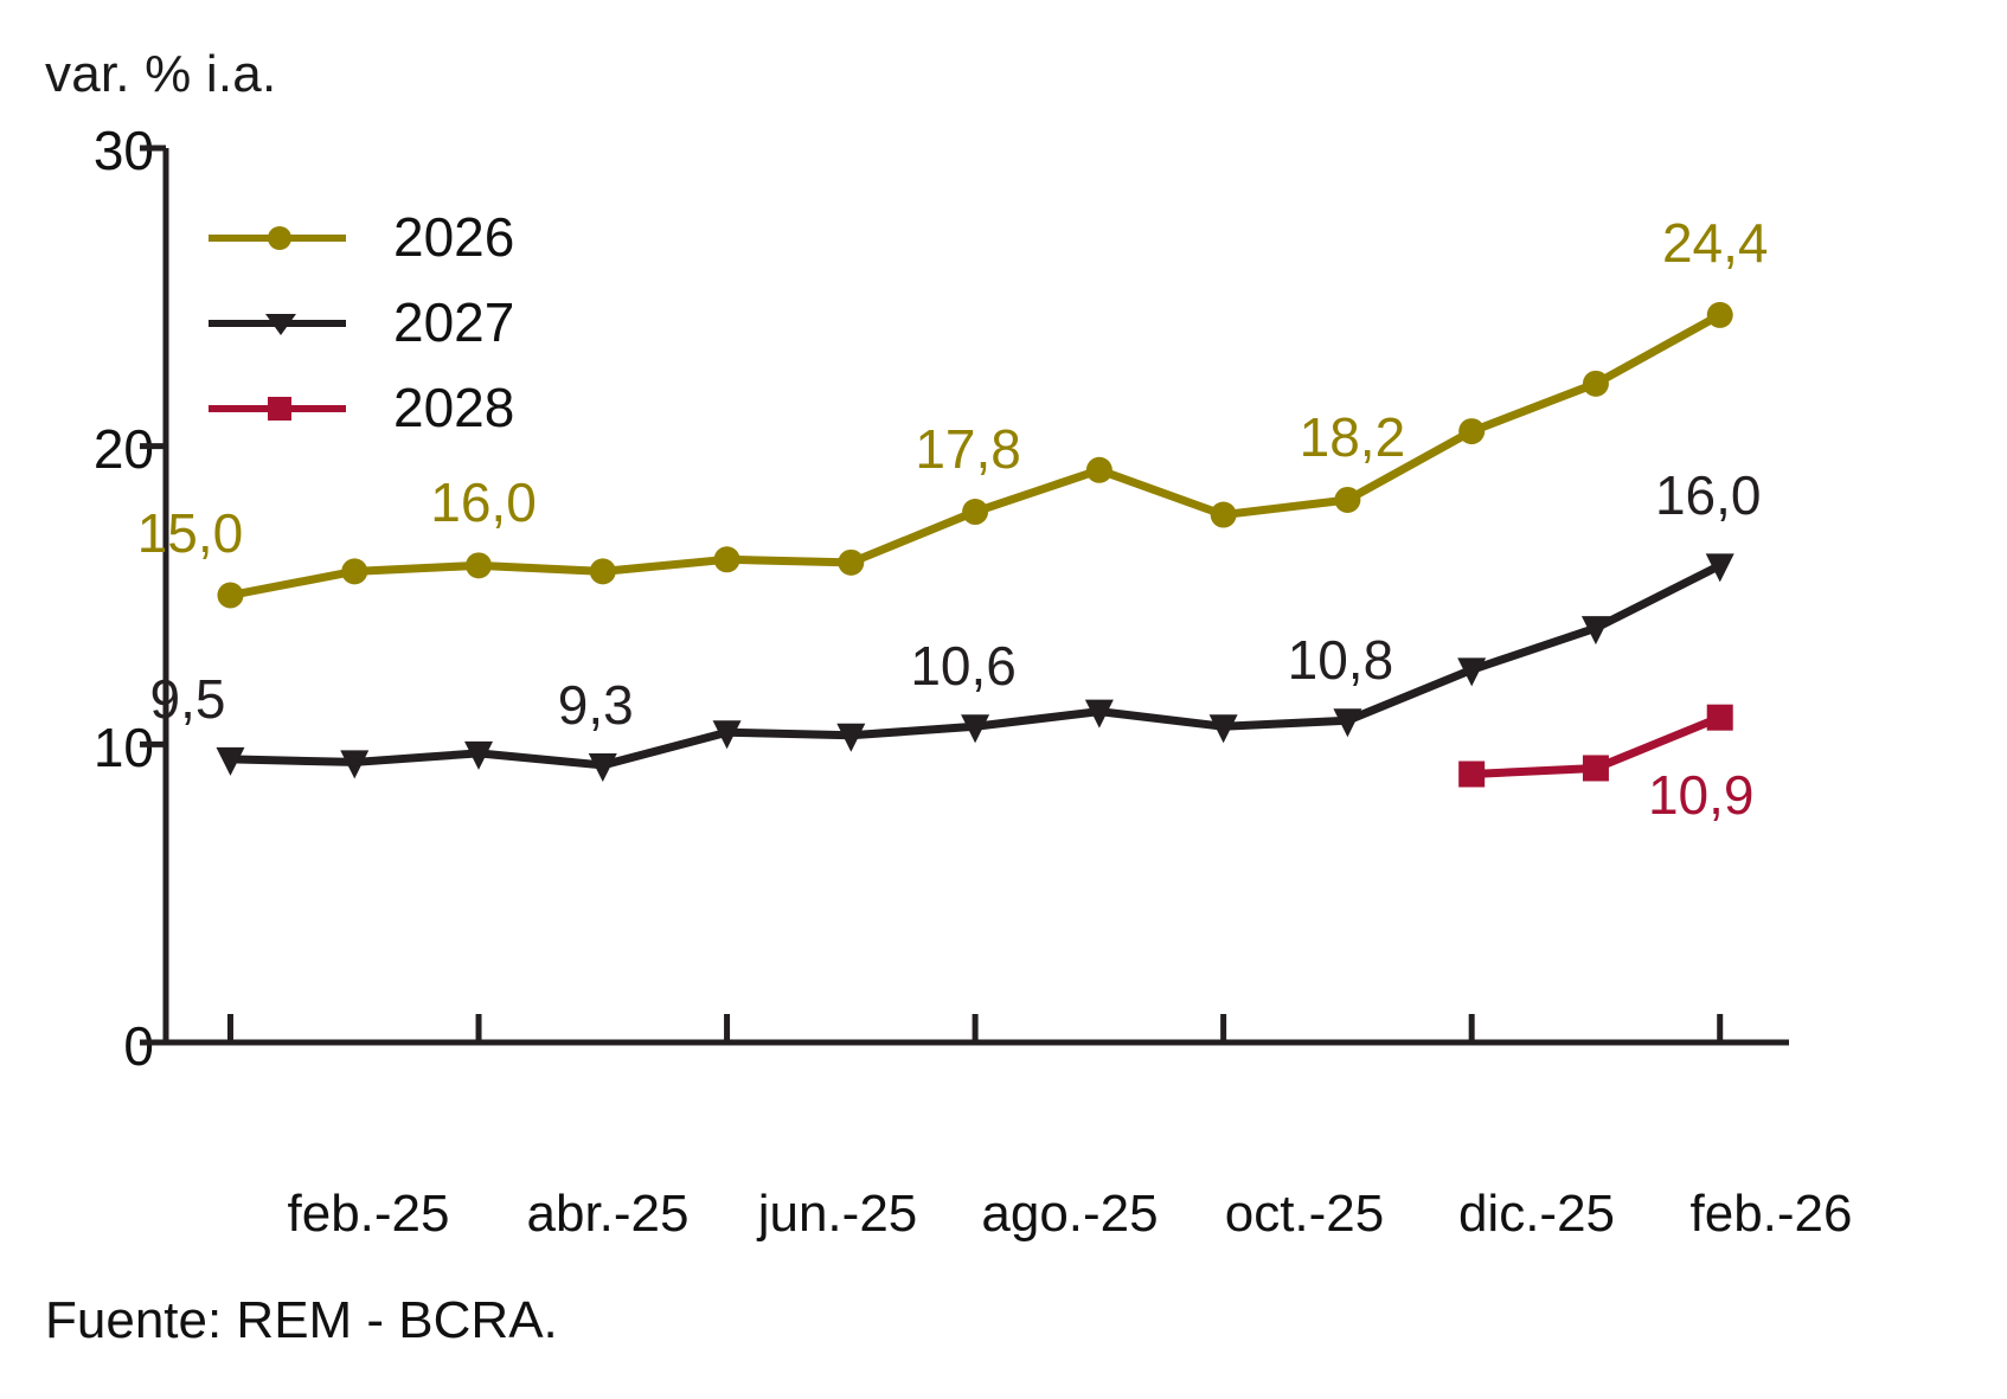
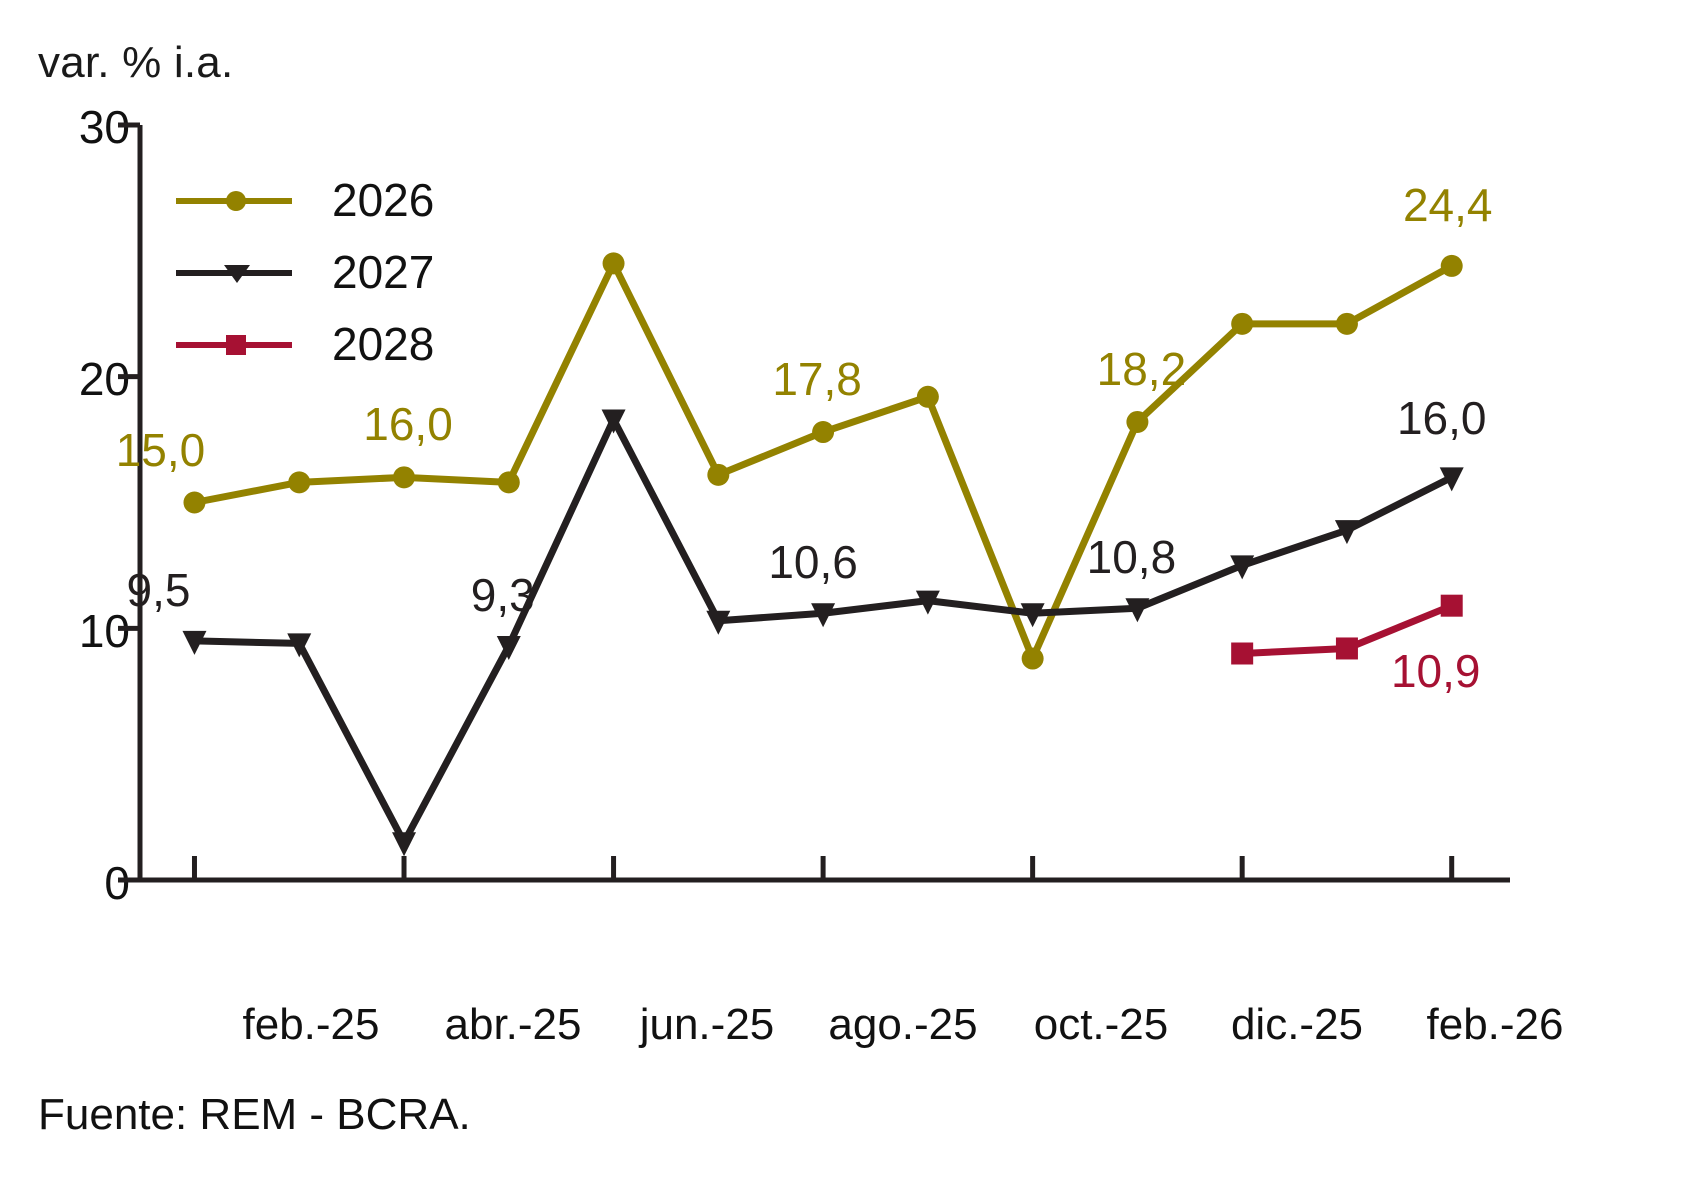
2027/abr.-25: 9.7 -> 1.5
2026/jun.-25: 16.2 -> 24.5
2027/jun.-25: 10.4 -> 18.3
2026/oct.-25: 17.7 -> 8.8
2026/dic.-25: 20.5 -> 22.1
